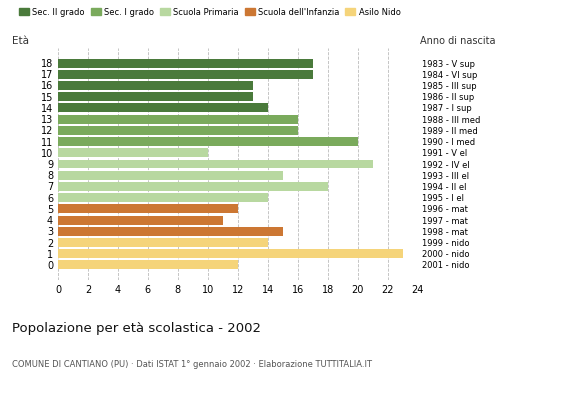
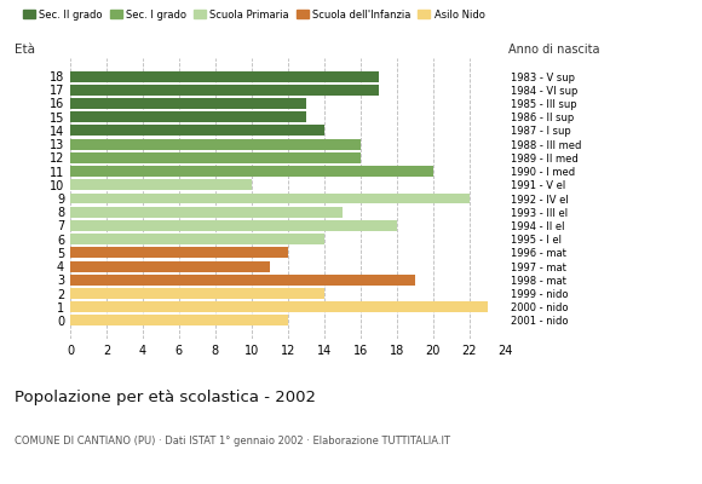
9: 21 -> 22
3: 15 -> 19
